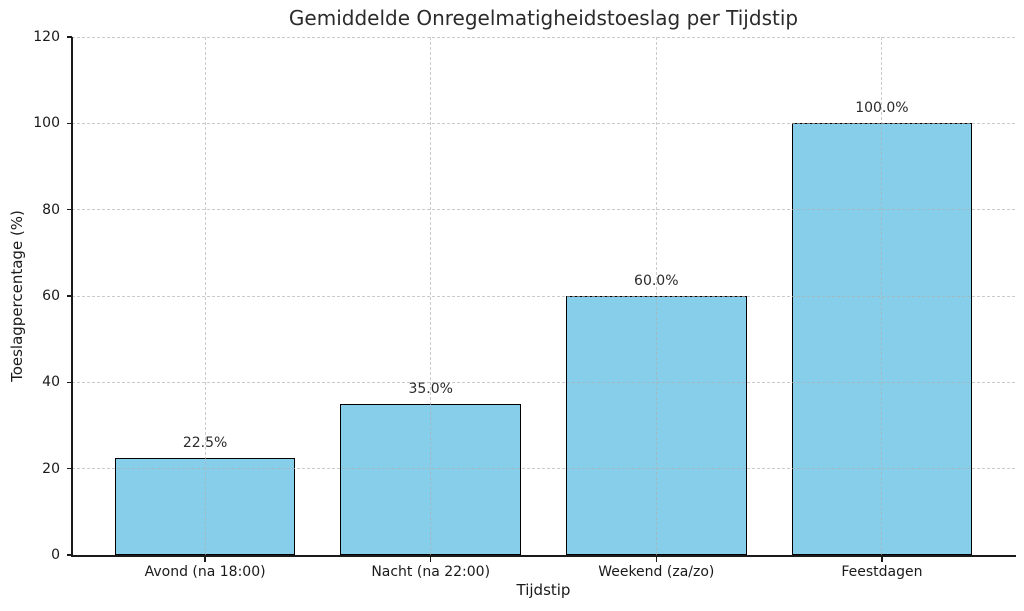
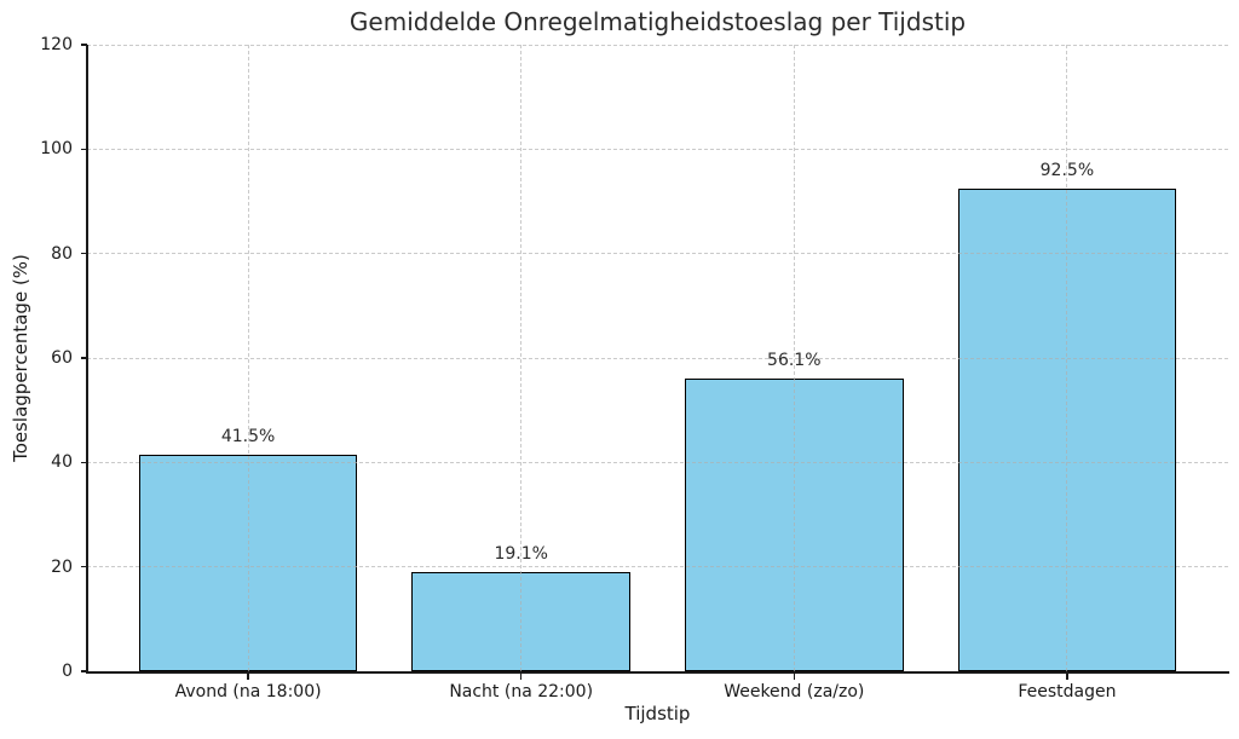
Avond (na 18:00): 22.5% -> 41.5%
Nacht (na 22:00): 35.0% -> 19.1%
Weekend (za/zo): 60.0% -> 56.1%
Feestdagen: 100.0% -> 92.5%
